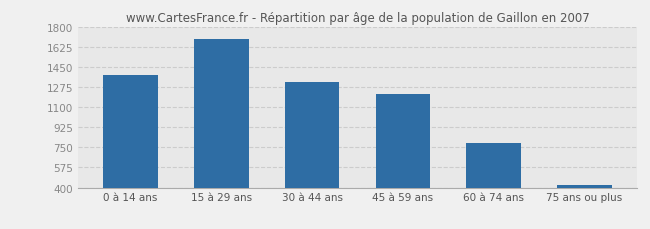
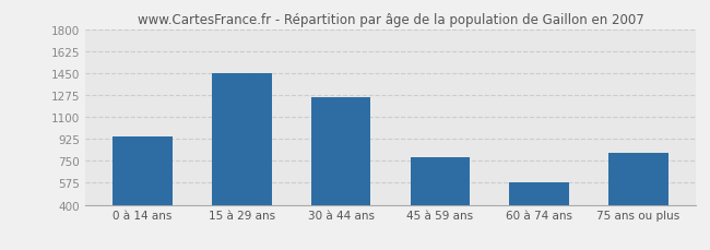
0 à 14 ans: 1380 -> 940
15 à 29 ans: 1690 -> 1450
30 à 44 ans: 1320 -> 1260
45 à 59 ans: 1220 -> 780
60 à 74 ans: 790 -> 580
75 ans ou plus: 420 -> 810
